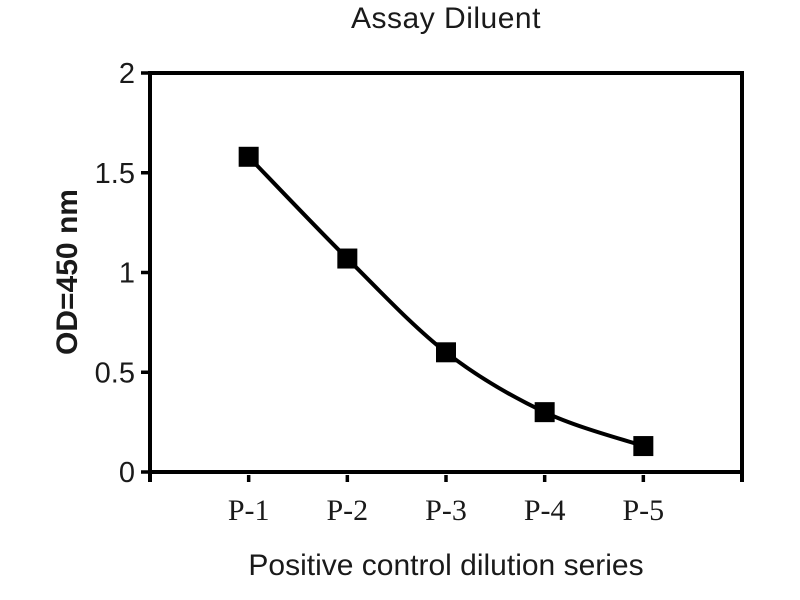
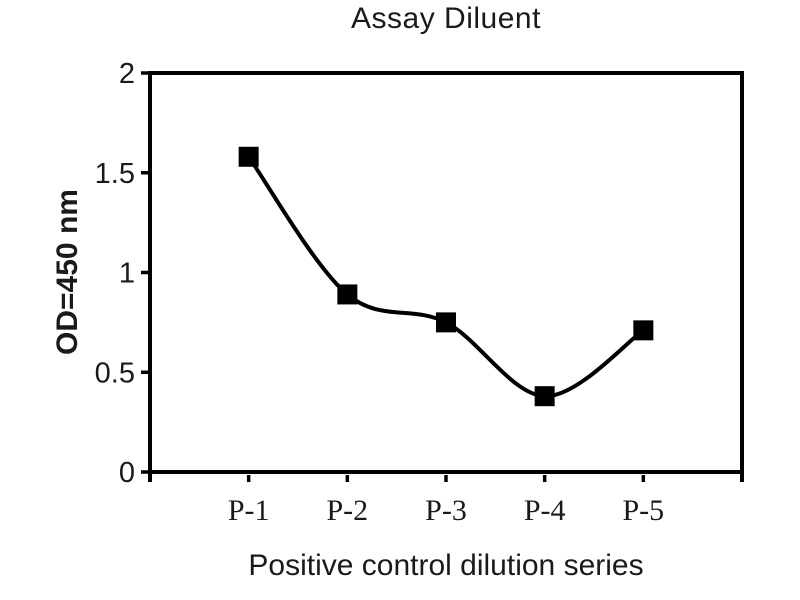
P-2: 1.07 -> 0.89
P-3: 0.60 -> 0.75
P-4: 0.30 -> 0.38
P-5: 0.13 -> 0.71
